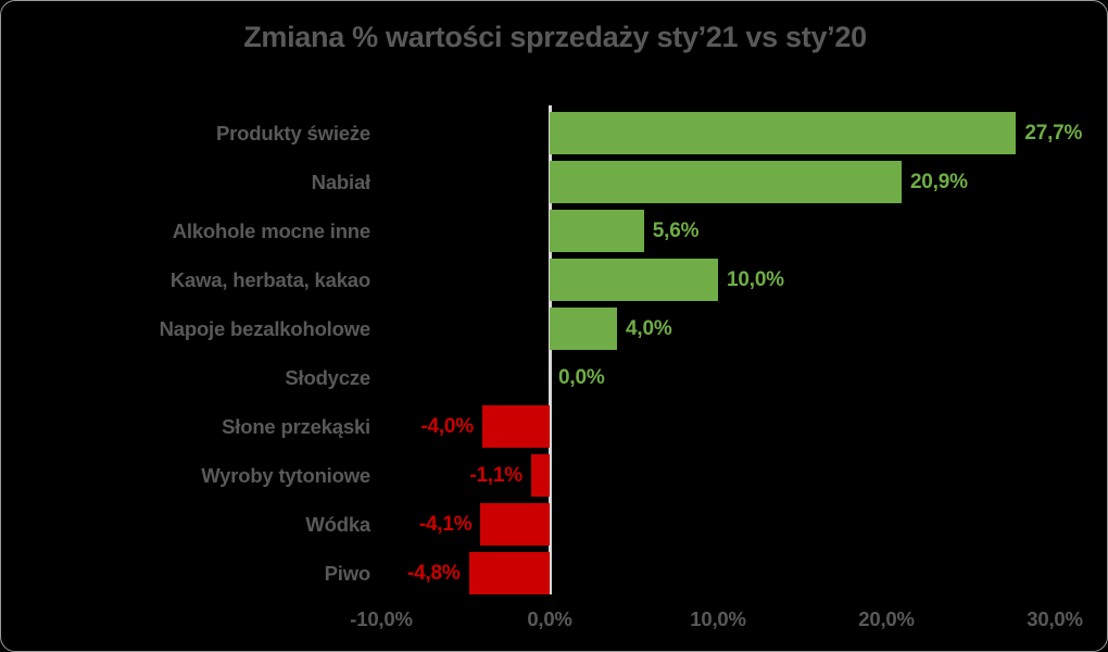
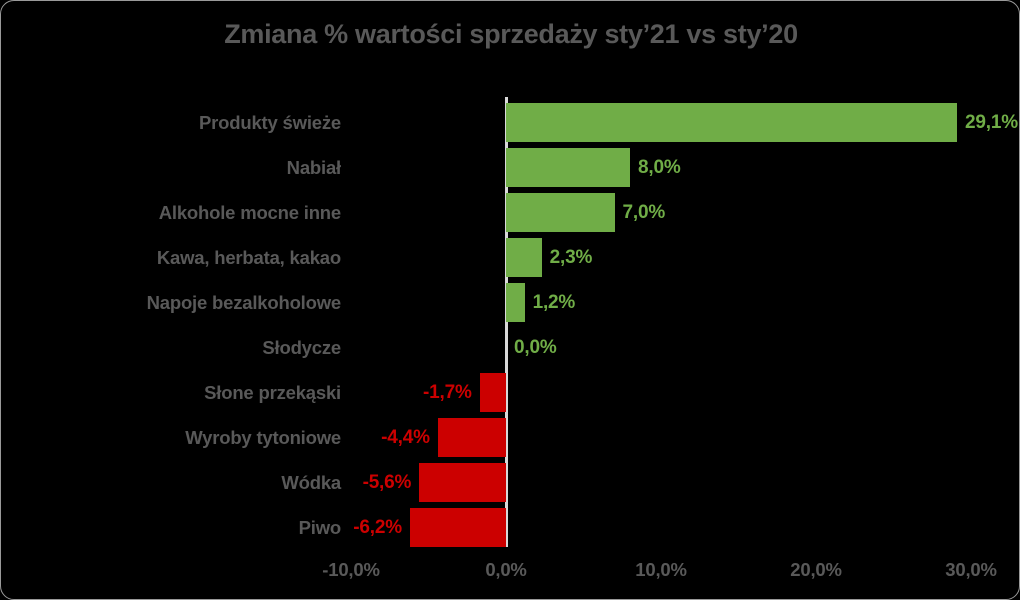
Produkty świeże: 27,7% -> 29,1%
Nabiał: 20,9% -> 8,0%
Alkohole mocne inne: 5,6% -> 7,0%
Kawa, herbata, kakao: 10,0% -> 2,3%
Napoje bezalkoholowe: 4,0% -> 1,2%
Słone przekąski: -4,0% -> -1,7%
Wyroby tytoniowe: -1,1% -> -4,4%
Wódka: -4,1% -> -5,6%
Piwo: -4,8% -> -6,2%
